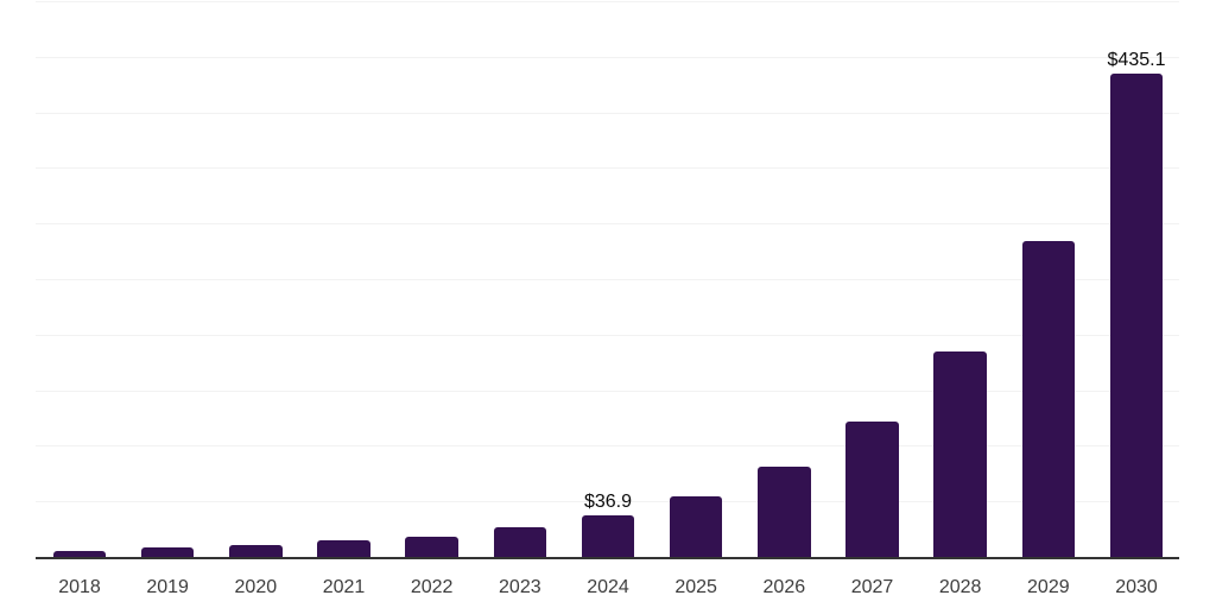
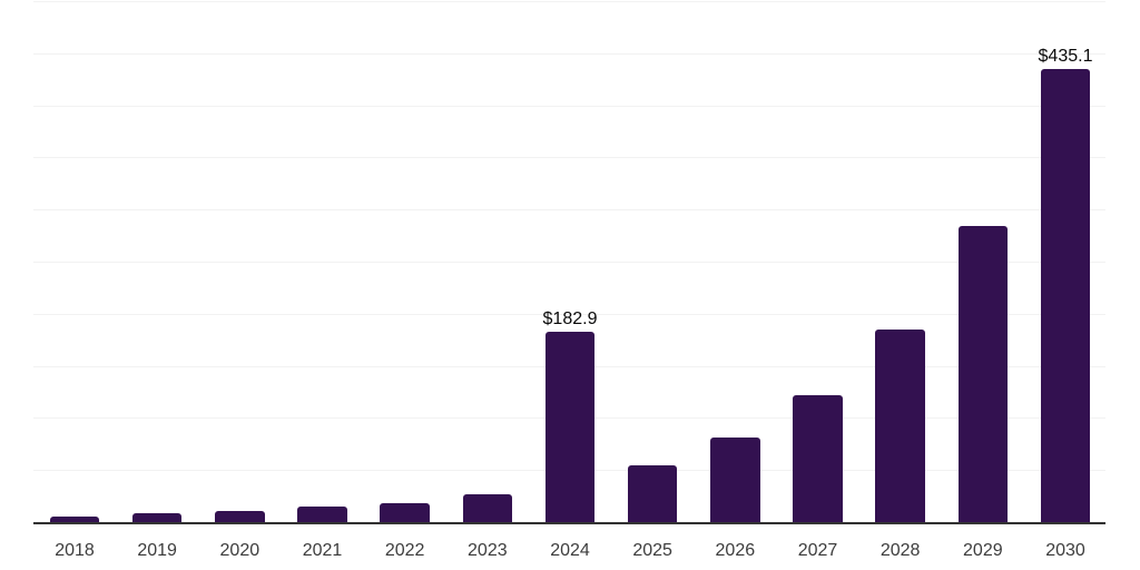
2024: $36.9 -> $182.9
